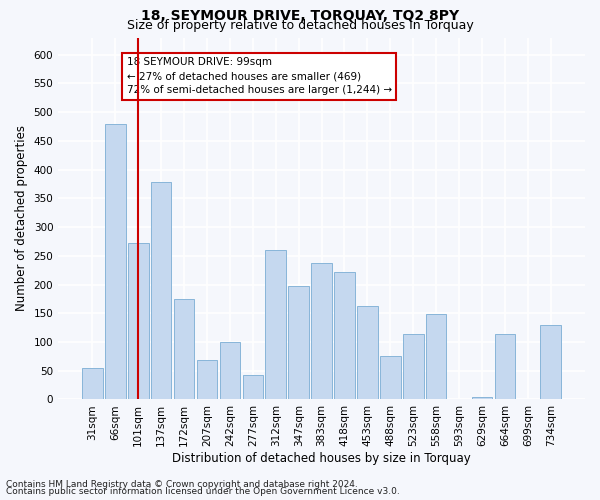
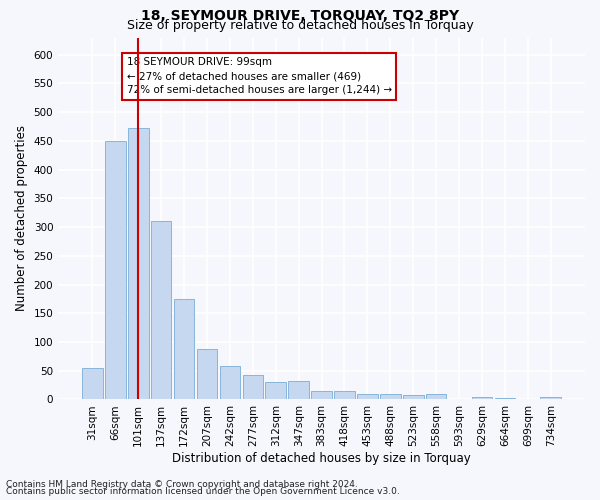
66sqm: 480 -> 450
101sqm: 272 -> 472
137sqm: 378 -> 310
207sqm: 68 -> 88
242sqm: 100 -> 58
312sqm: 260 -> 30
347sqm: 198 -> 32
383sqm: 238 -> 15
418sqm: 222 -> 15
453sqm: 162 -> 10
488sqm: 76 -> 10
523sqm: 114 -> 7
558sqm: 148 -> 9
664sqm: 114 -> 3
734sqm: 130 -> 4
